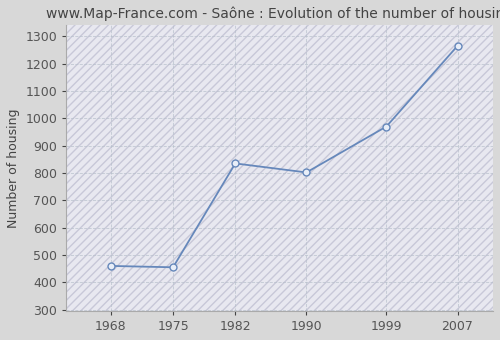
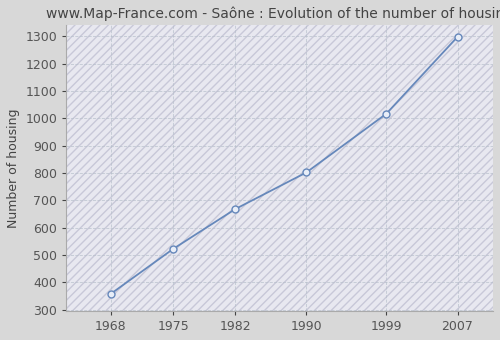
1968: 460 -> 358
1975: 455 -> 522
1982: 835 -> 668
1999: 970 -> 1017
2007: 1265 -> 1298
